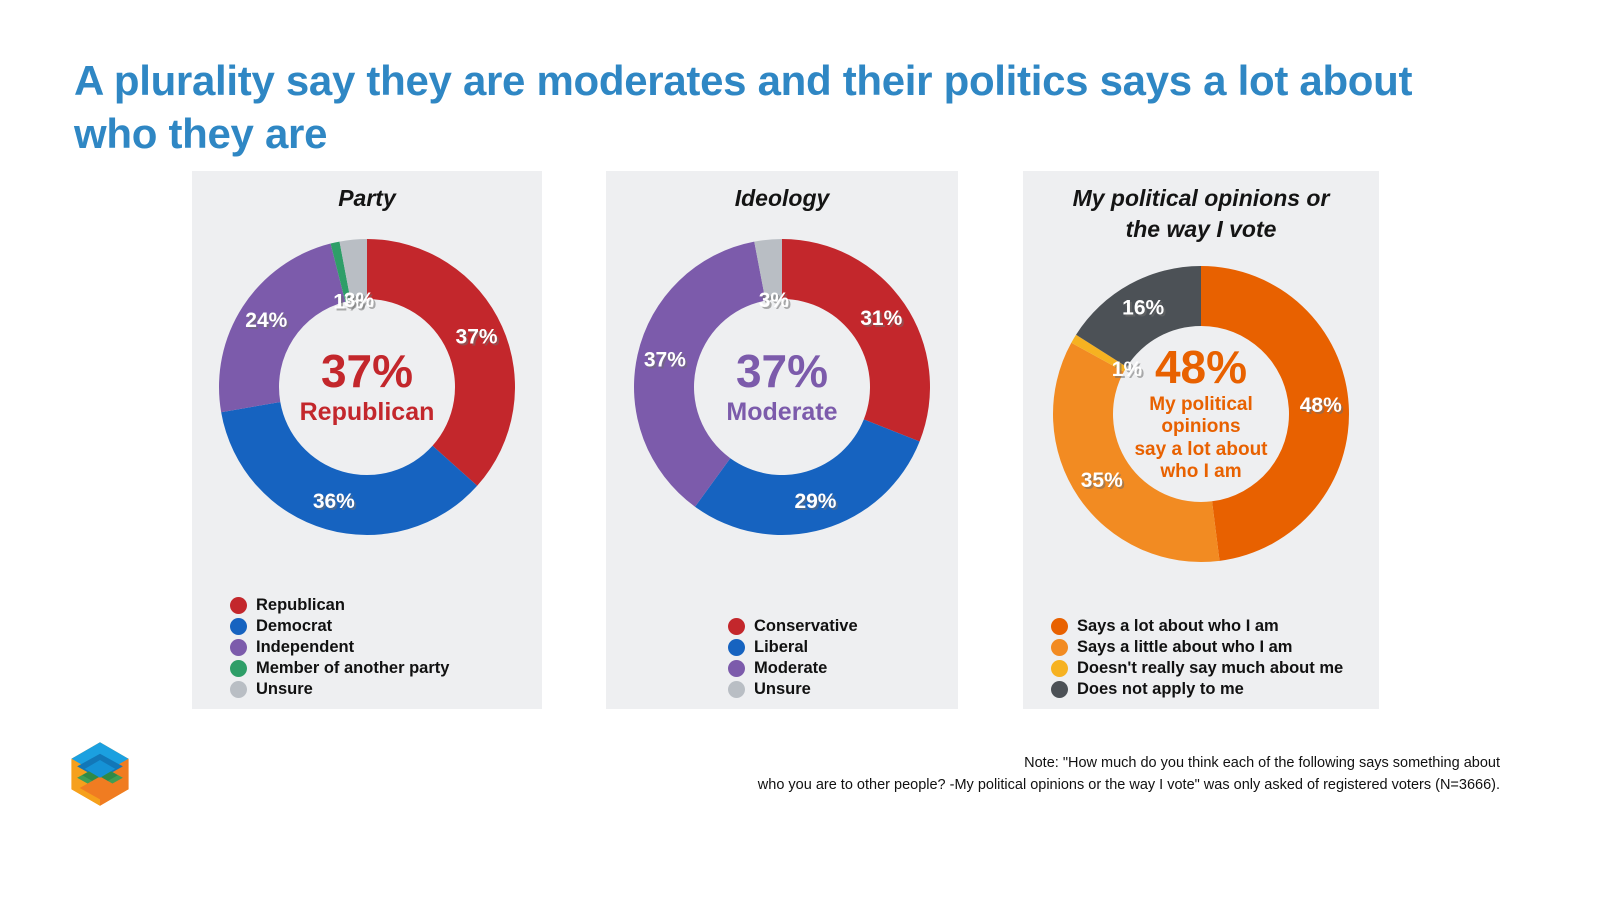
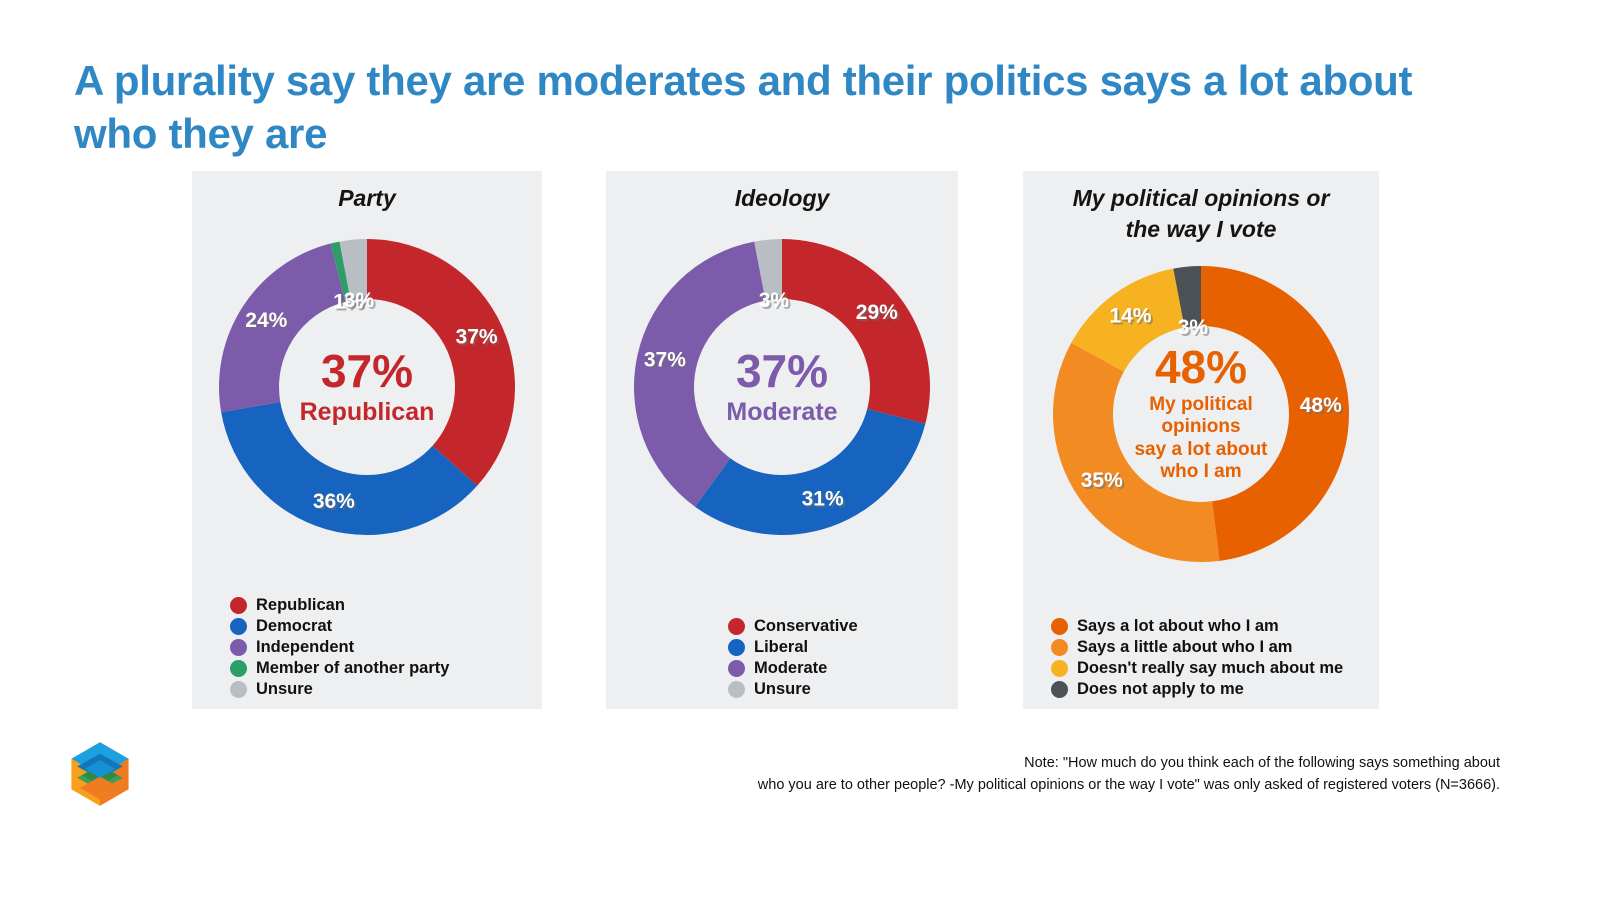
Ideology/Conservative: 31% -> 29%
Ideology/Liberal: 29% -> 31%
My political opinions or the way I vote/Doesn't really say much about me: 1% -> 14%
My political opinions or the way I vote/Does not apply to me: 16% -> 3%
